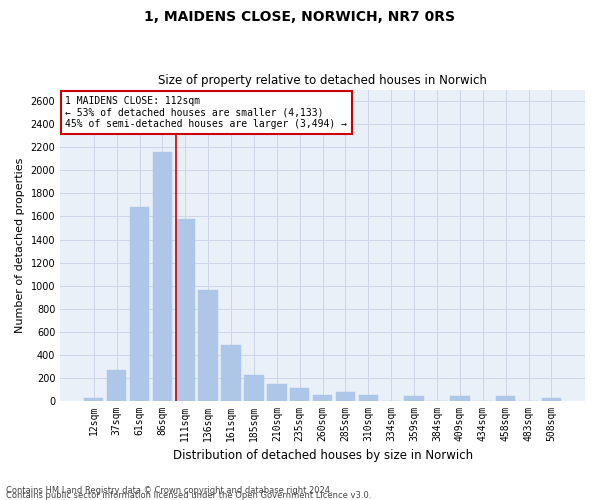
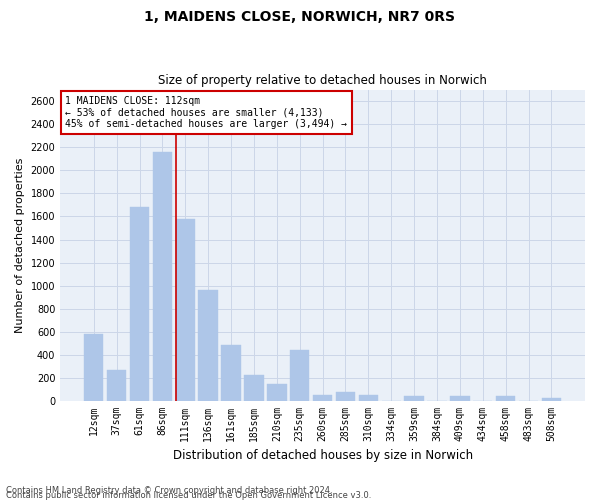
12sqm: 20 -> 580
235sqm: 120 -> 440
